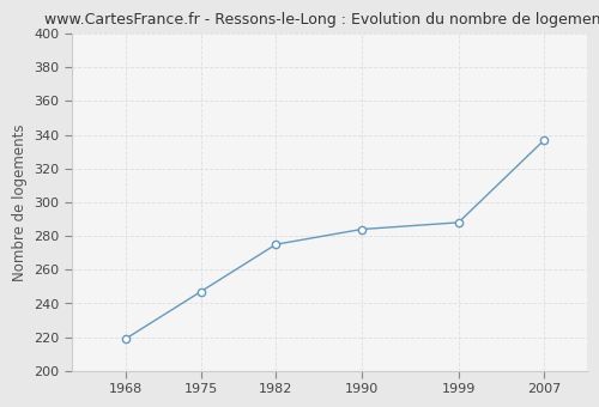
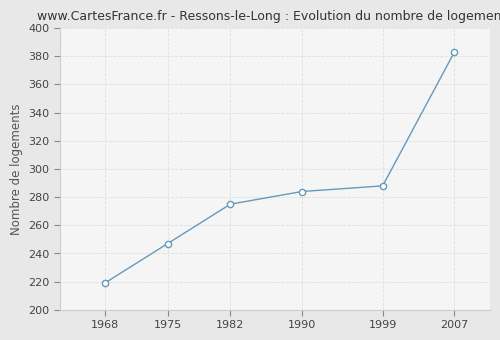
2007: 337 -> 383
